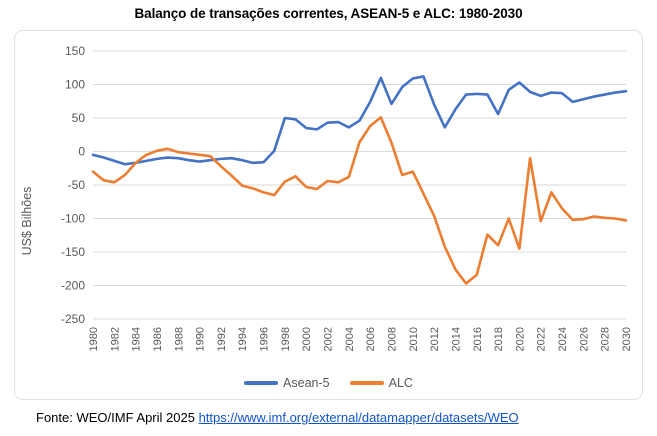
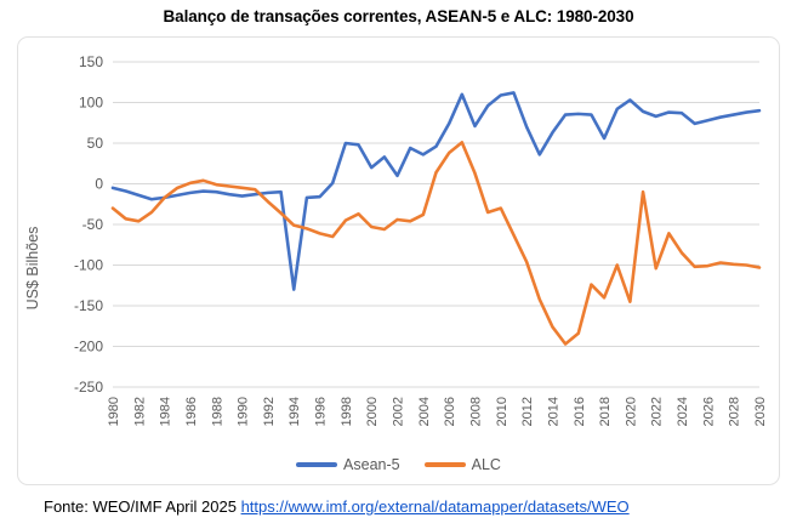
Asean-5/1994: -10 -> -130
Asean-5/2000: 40 -> 20
Asean-5/2002: 40 -> 10
